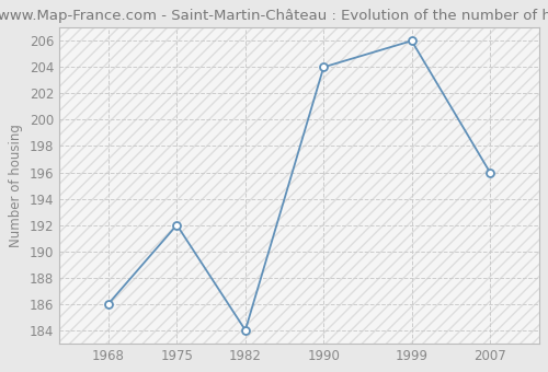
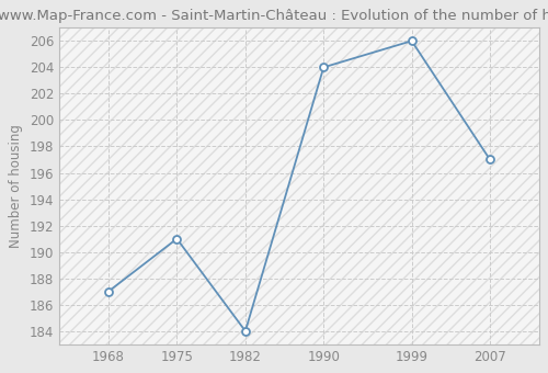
1968: 186 -> 187
1975: 192 -> 191
2007: 196 -> 197
